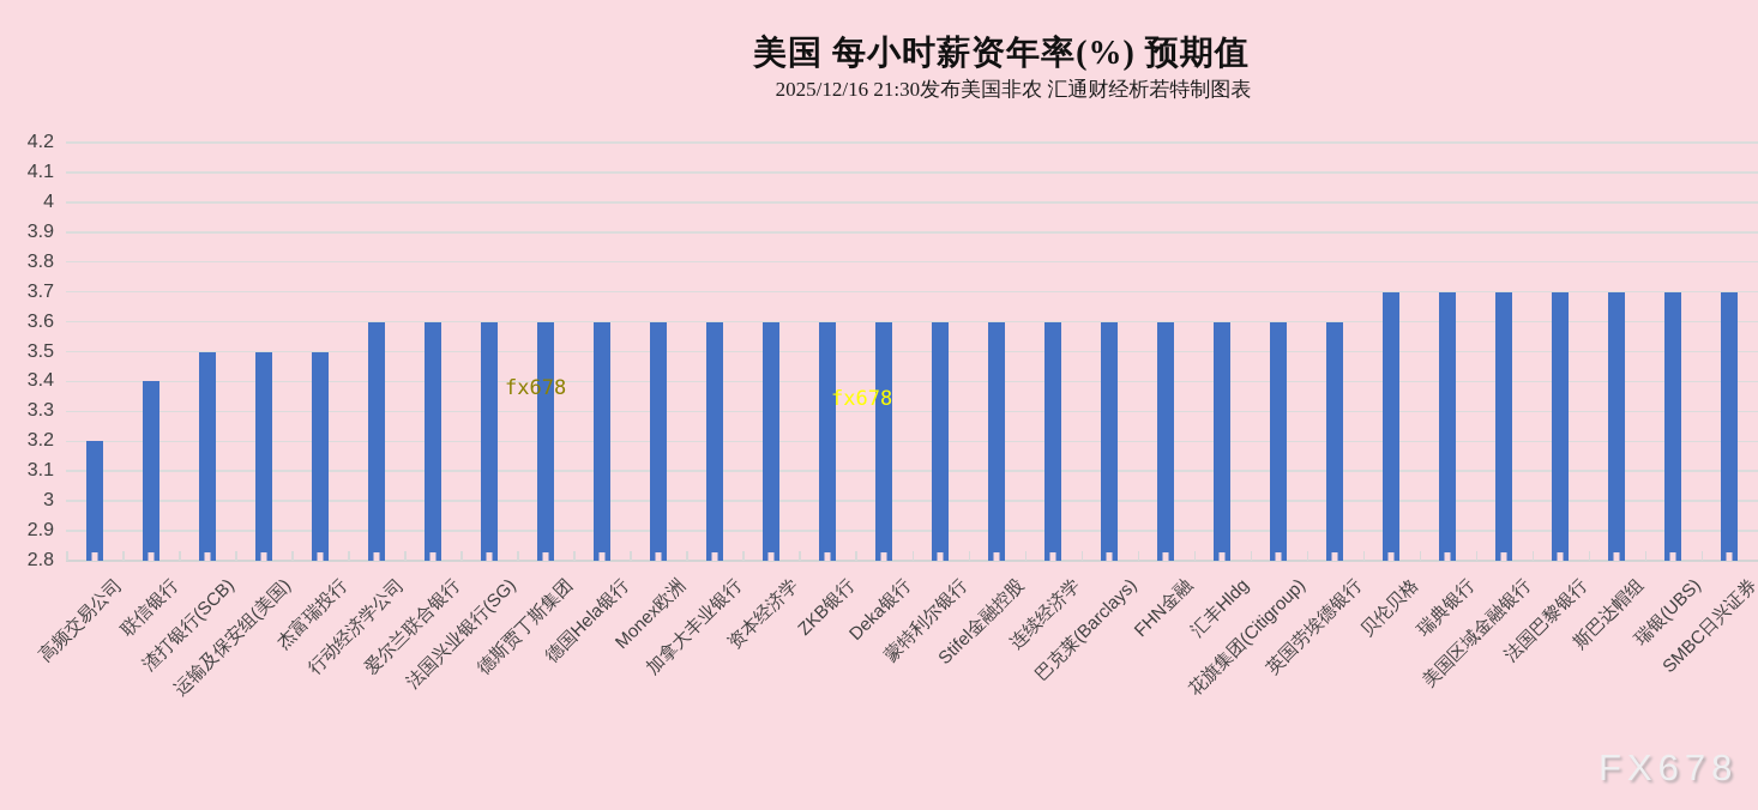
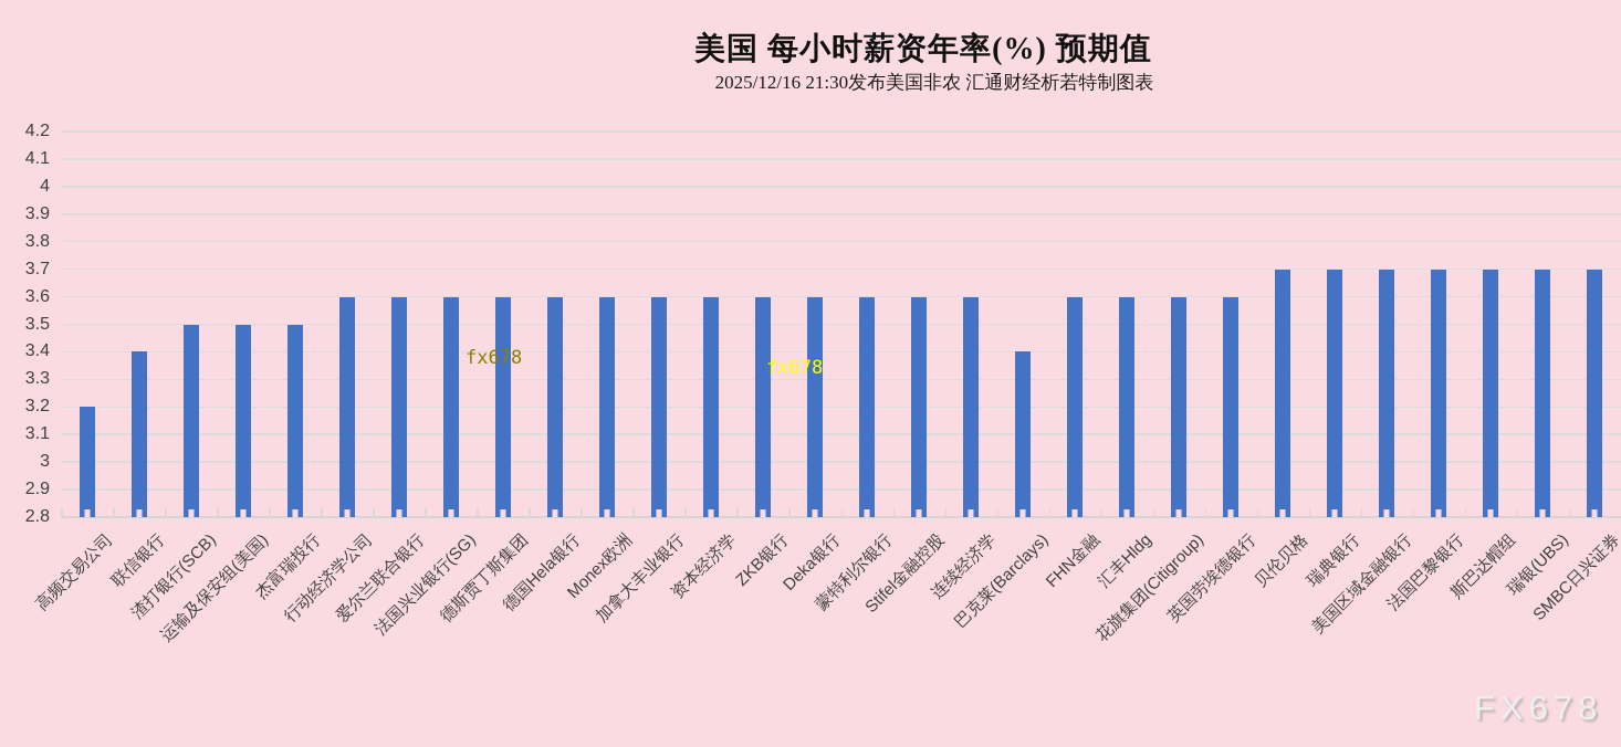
巴克莱(Barclays): 3.6 -> 3.4
